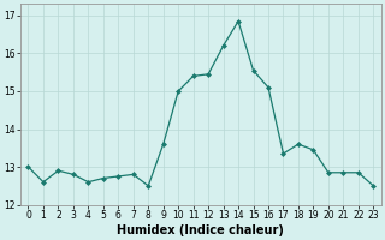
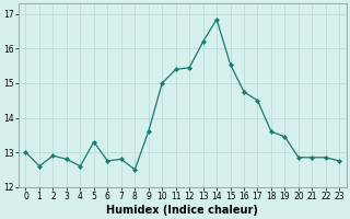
5: 12.70 -> 13.30
16: 15.10 -> 14.75
17: 13.35 -> 14.50
23: 12.50 -> 12.75
